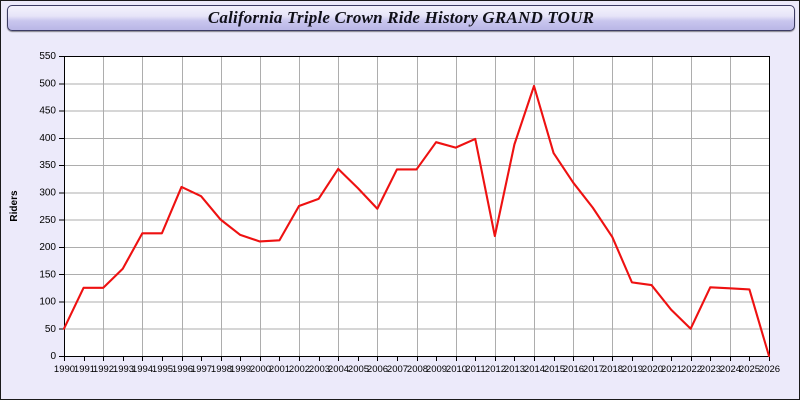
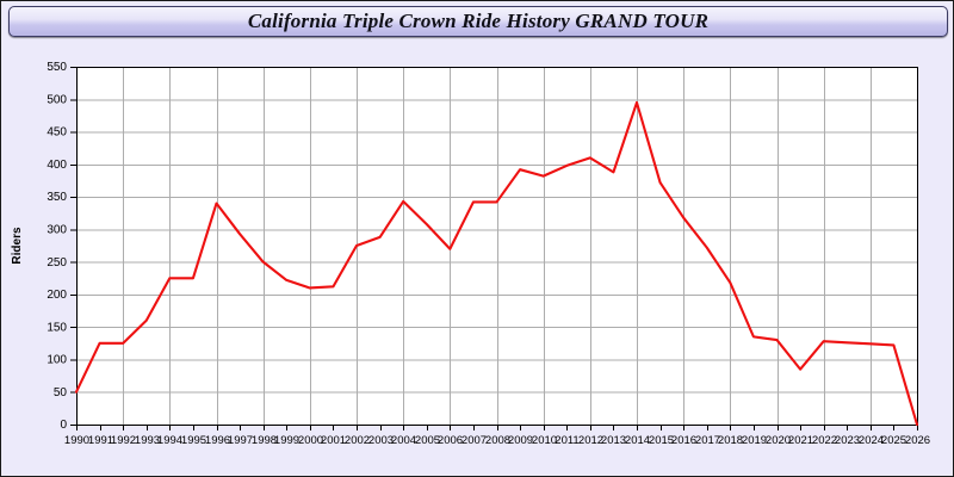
1996: 310 -> 340
2012: 220 -> 410
2022: 50 -> 130
